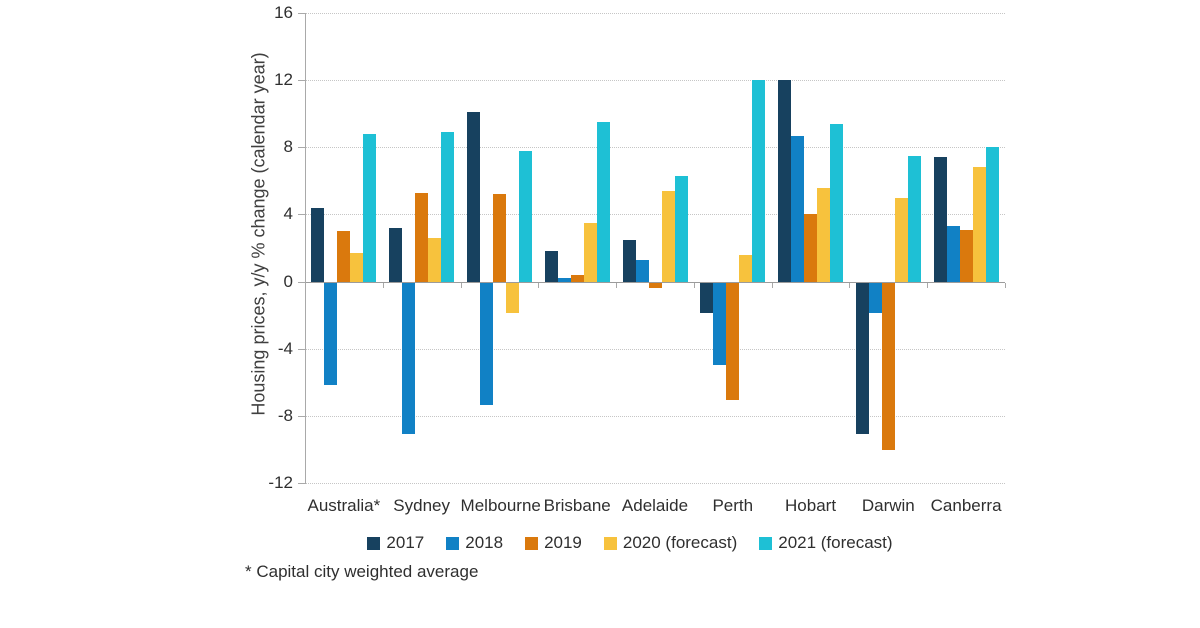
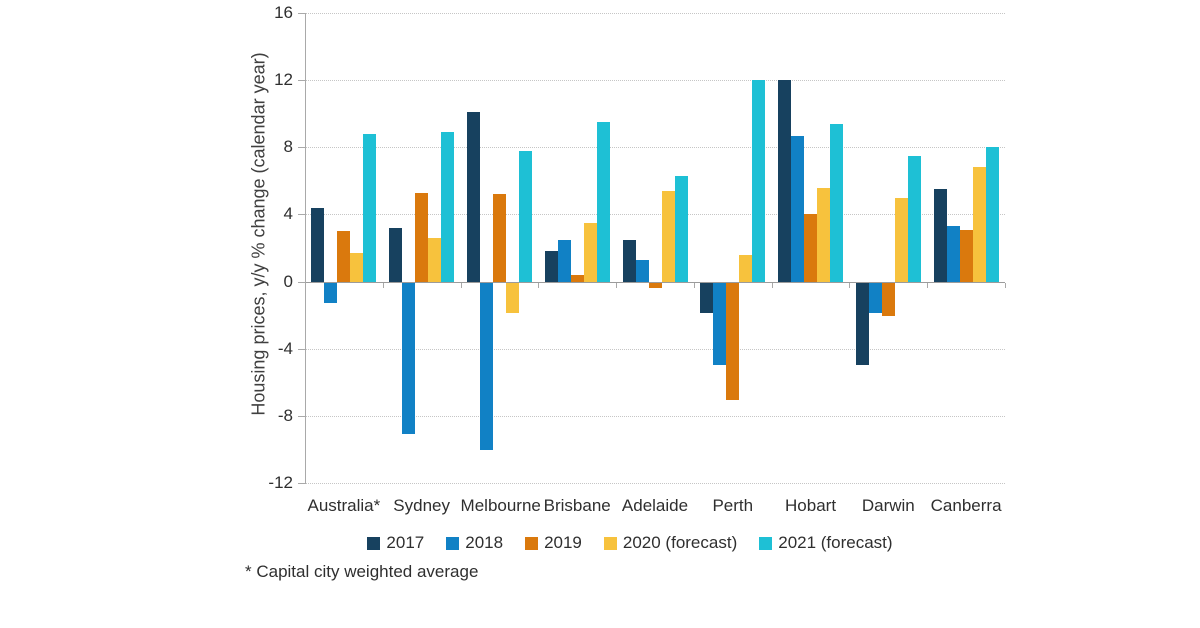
2018/Australia*: -6.1 -> -1.2
2018/Melbourne: -7.3 -> -10.0
2018/Brisbane: 0.2 -> 2.5
2017/Darwin: -9.0 -> -4.9
2019/Darwin: -10.0 -> -2.0
2017/Canberra: 7.4 -> 5.5
